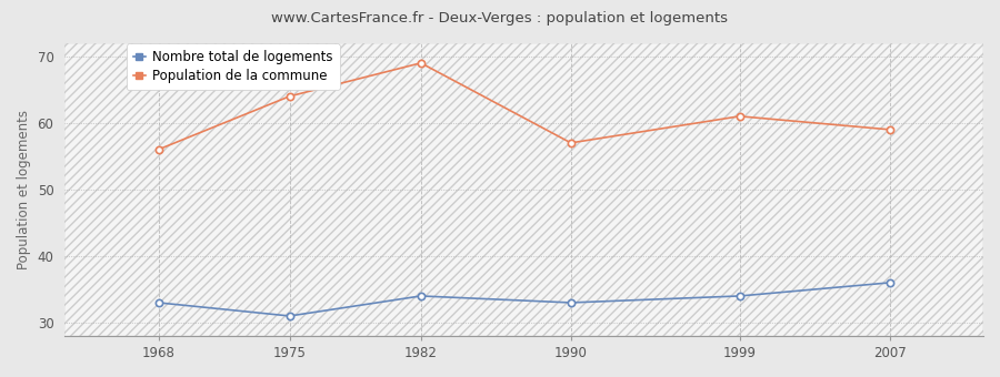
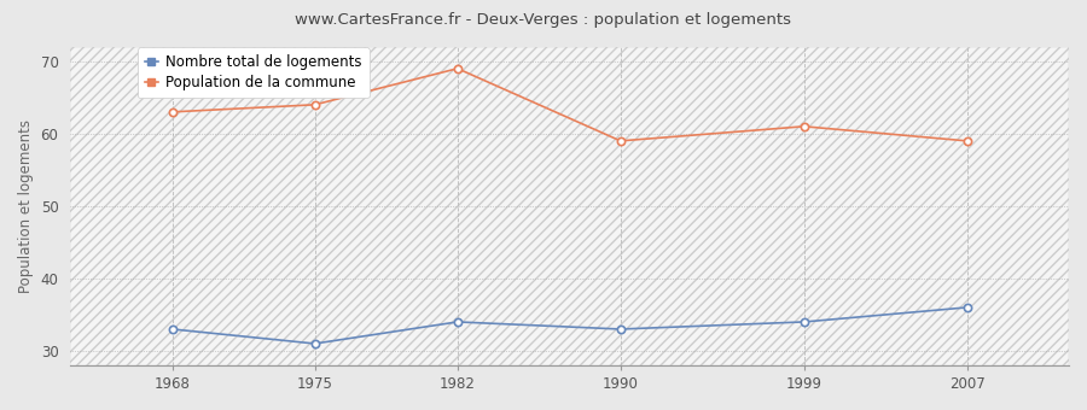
Population de la commune/1968: 56 -> 63
Population de la commune/1990: 57 -> 59
